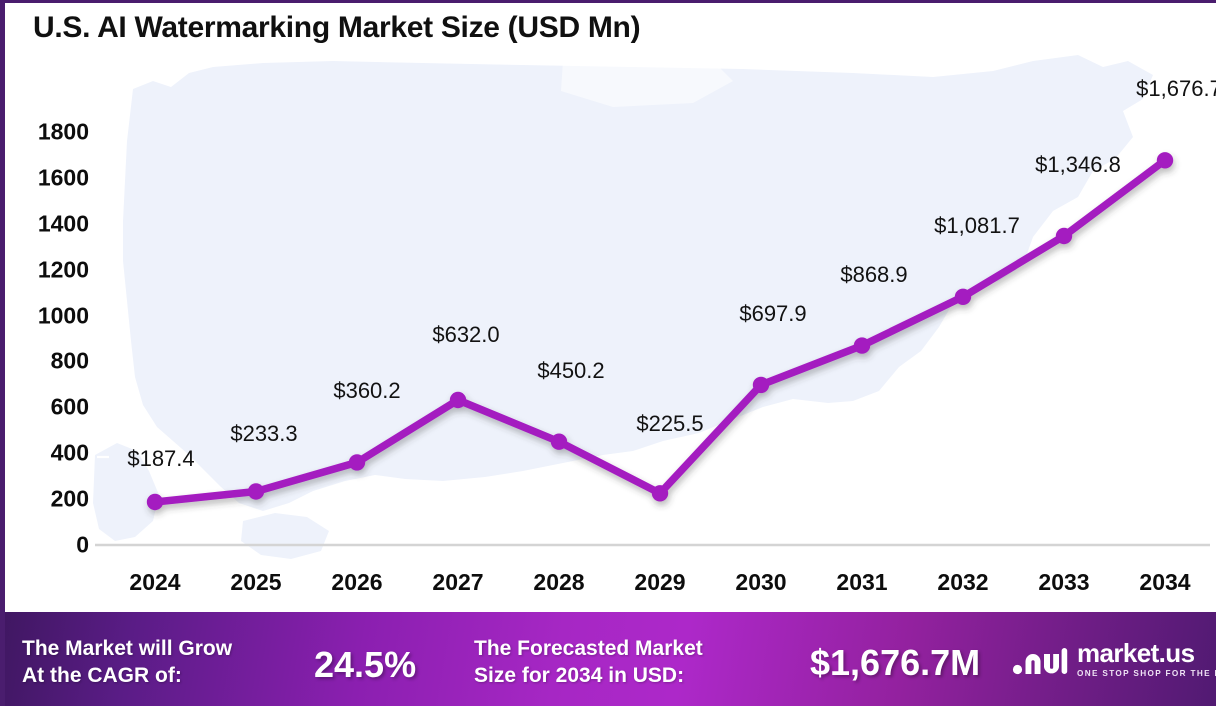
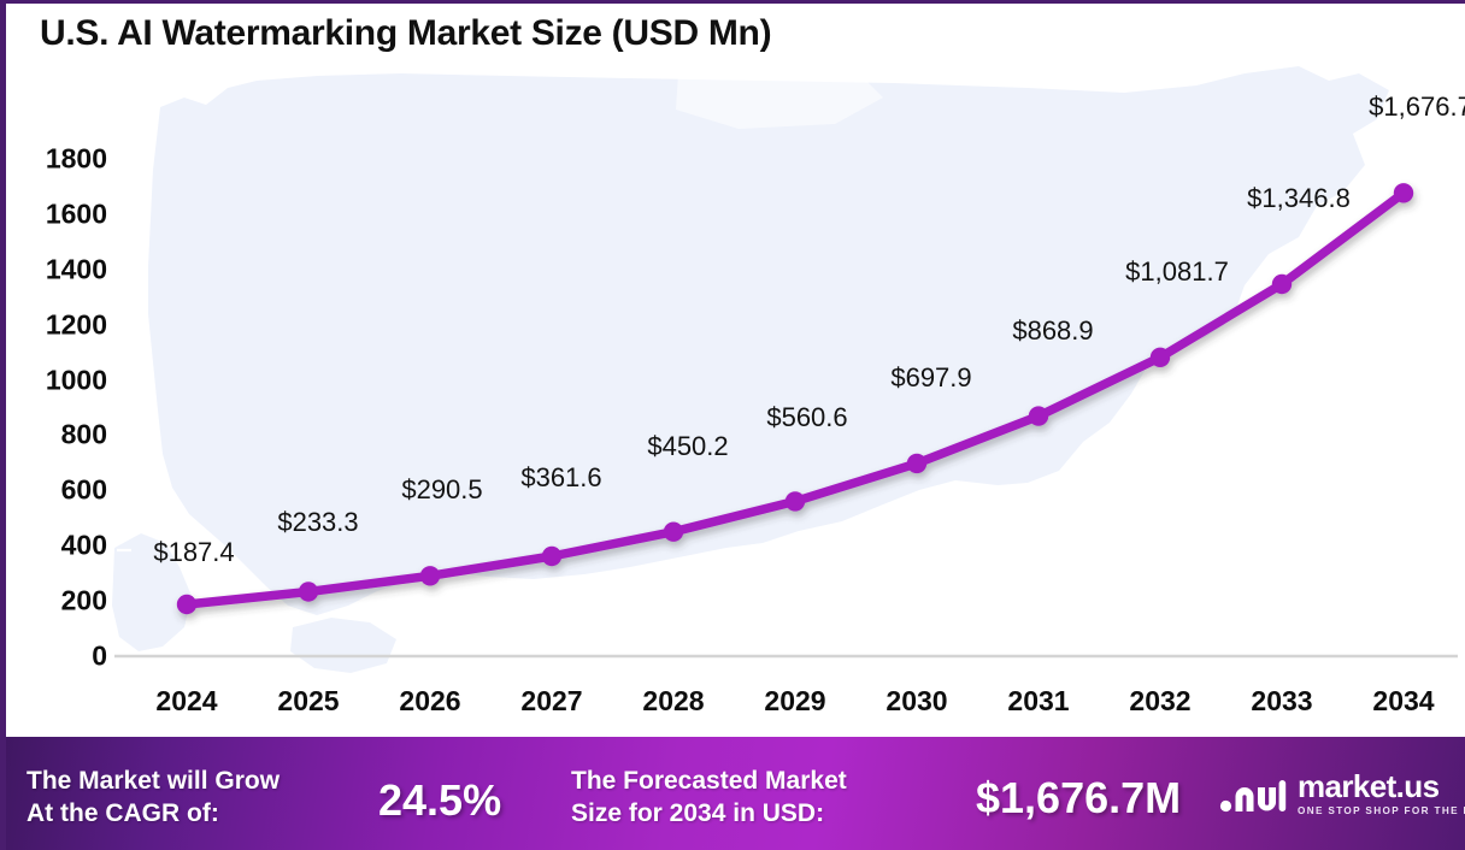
2026: $360.2 -> $290.5
2027: $632.0 -> $361.6
2029: $225.5 -> $560.6
